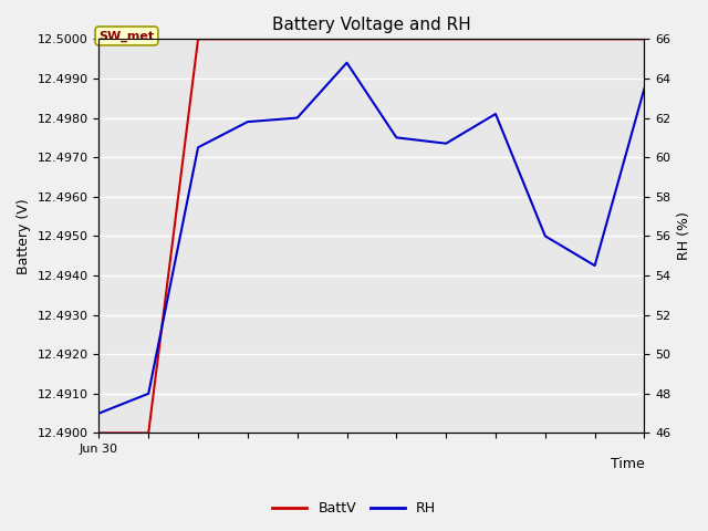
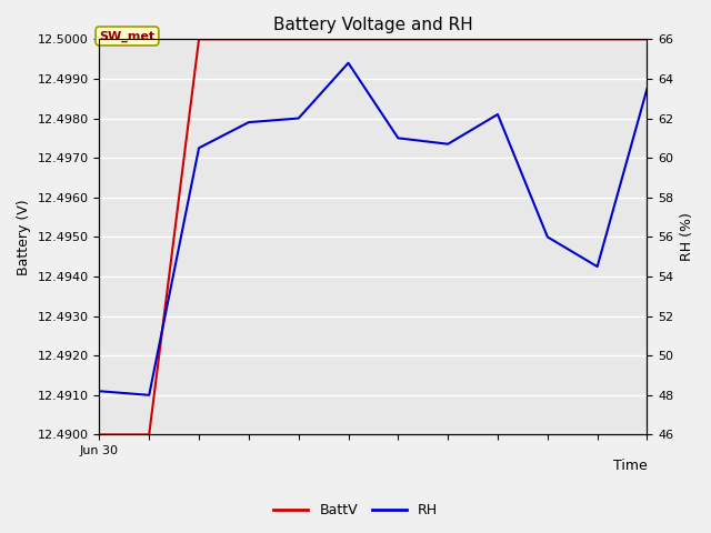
RH/Jun 30: 47.0 -> 48.2
